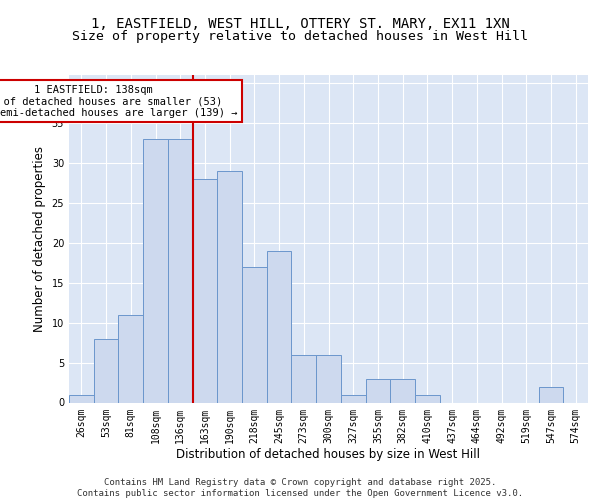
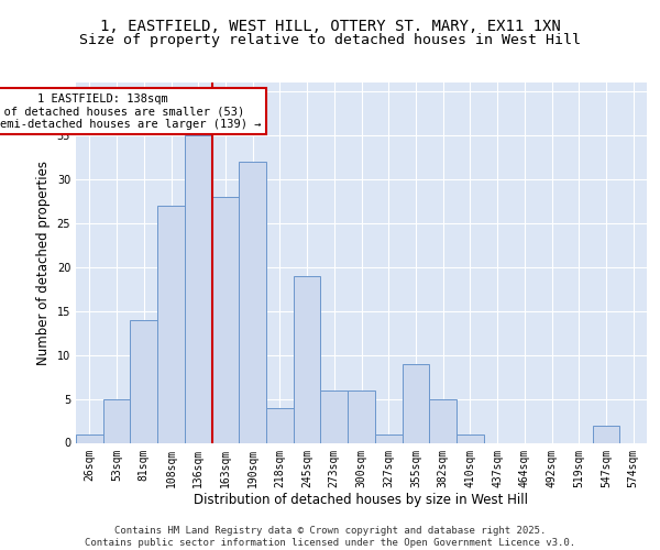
53sqm: 8 -> 5
81sqm: 11 -> 14
108sqm: 33 -> 27
136sqm: 33 -> 35
190sqm: 29 -> 32
218sqm: 17 -> 4
355sqm: 3 -> 9
382sqm: 3 -> 5
